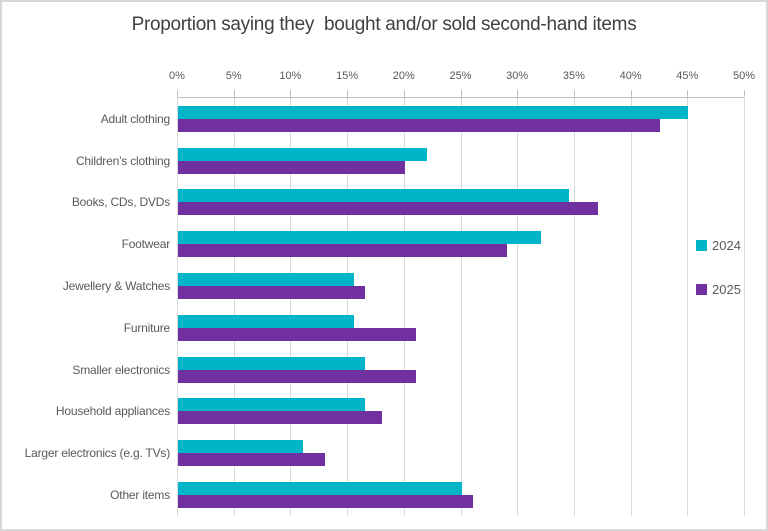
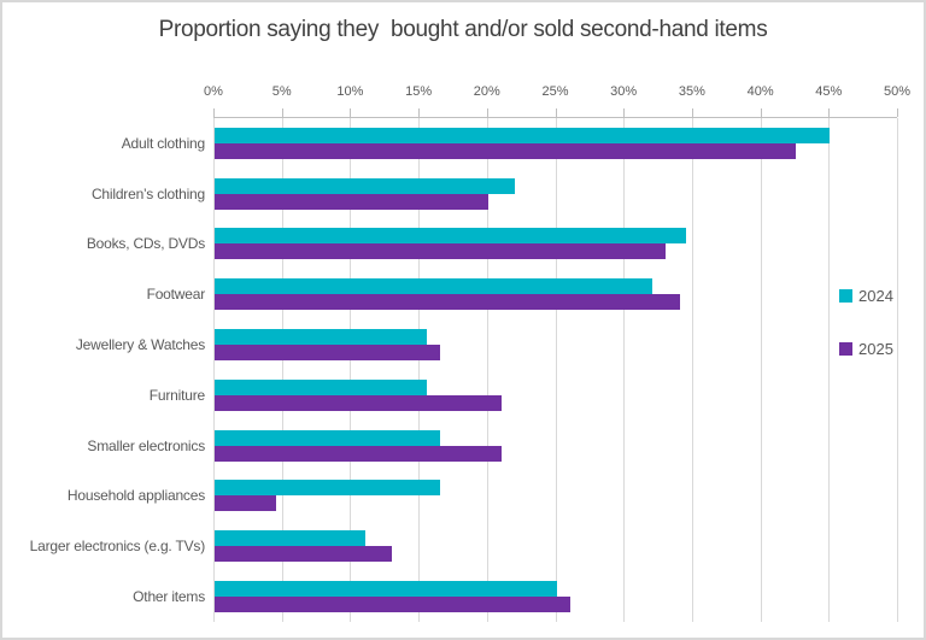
2025/Books, CDs, DVDs: 37.0% -> 33.0%
2025/Footwear: 29.0% -> 34.0%
2025/Household appliances: 18.0% -> 4.5%
